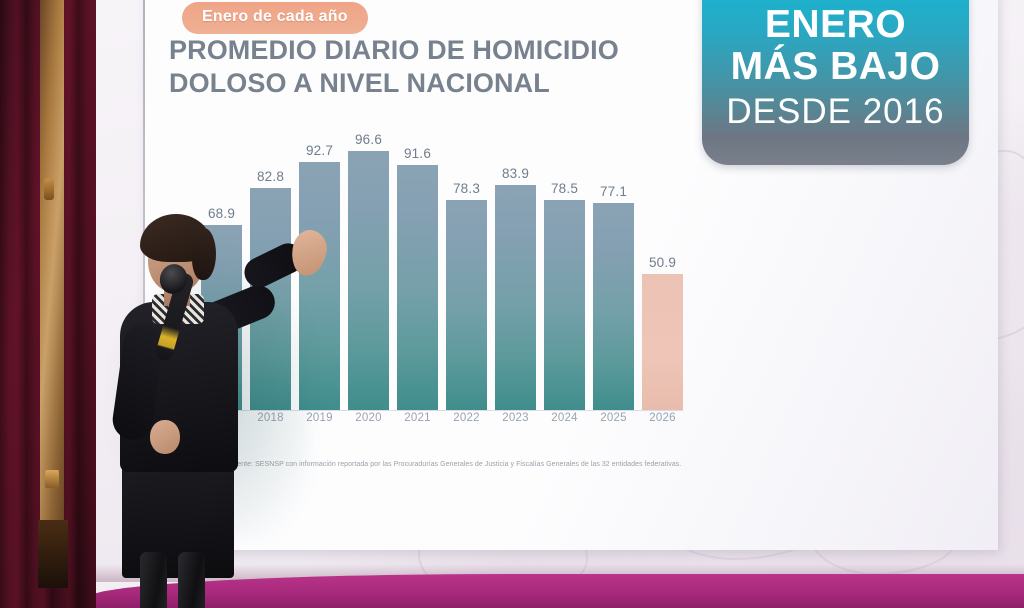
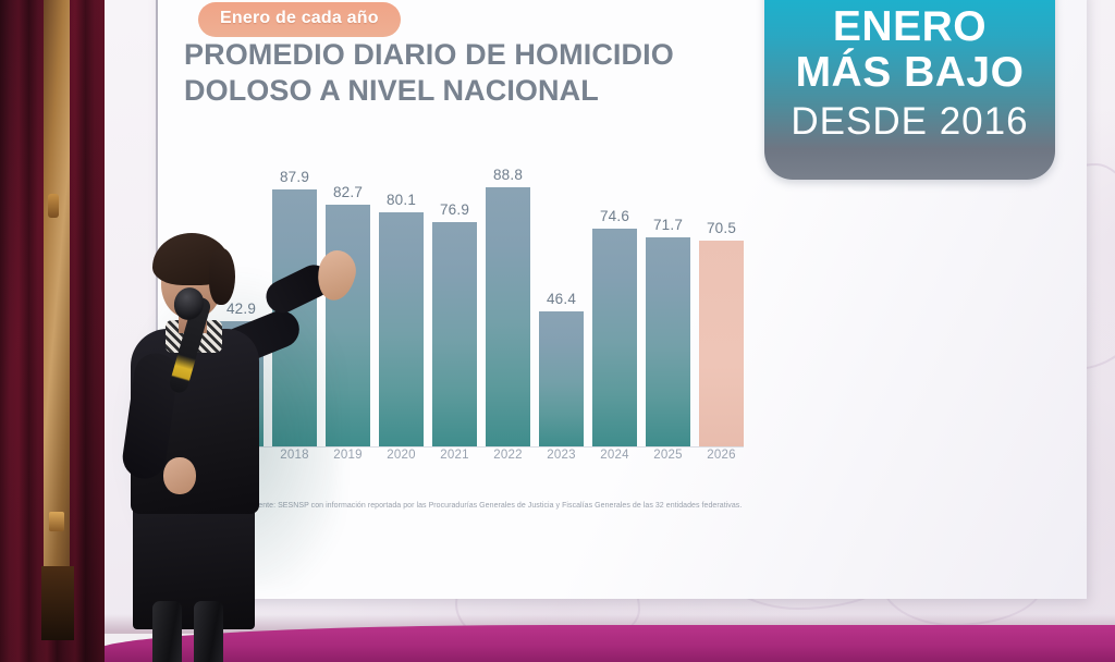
2017: 68.9 -> 42.9
2018: 82.8 -> 87.9
2019: 92.7 -> 82.7
2020: 96.6 -> 80.1
2021: 91.6 -> 76.9
2022: 78.3 -> 88.8
2023: 83.9 -> 46.4
2024: 78.5 -> 74.6
2025: 77.1 -> 71.7
2026: 50.9 -> 70.5
